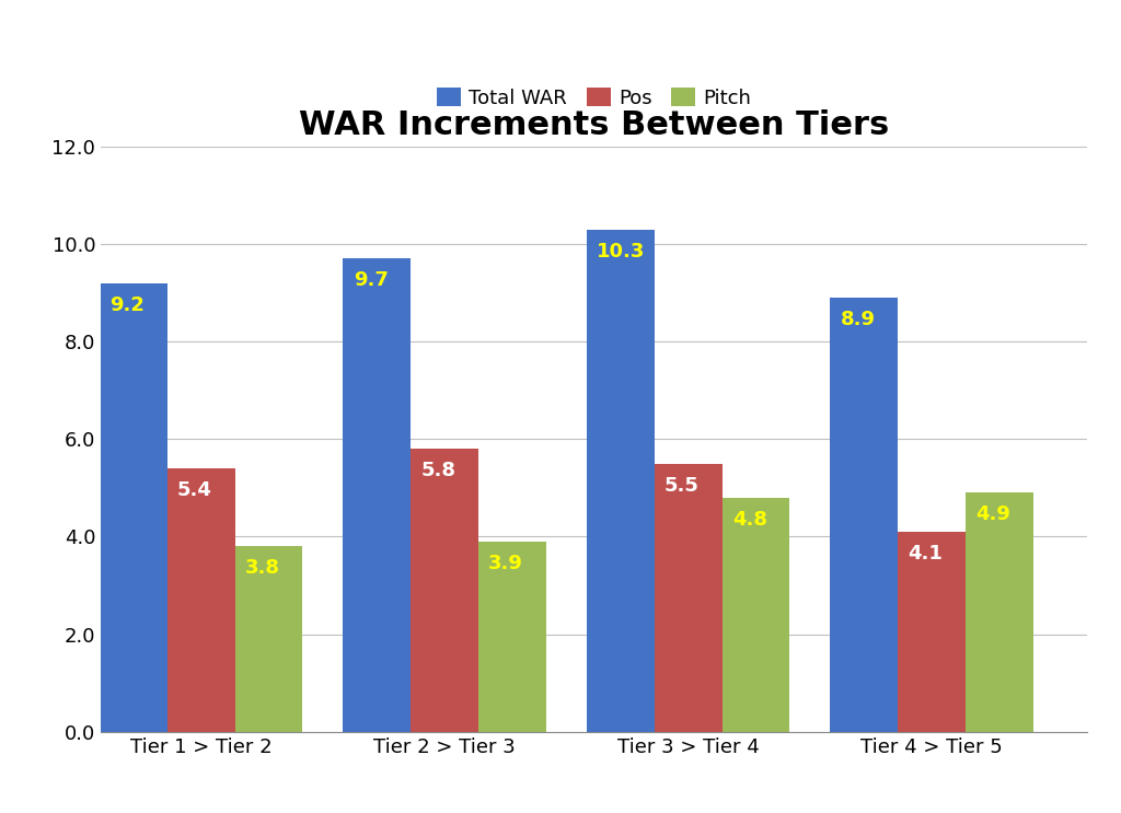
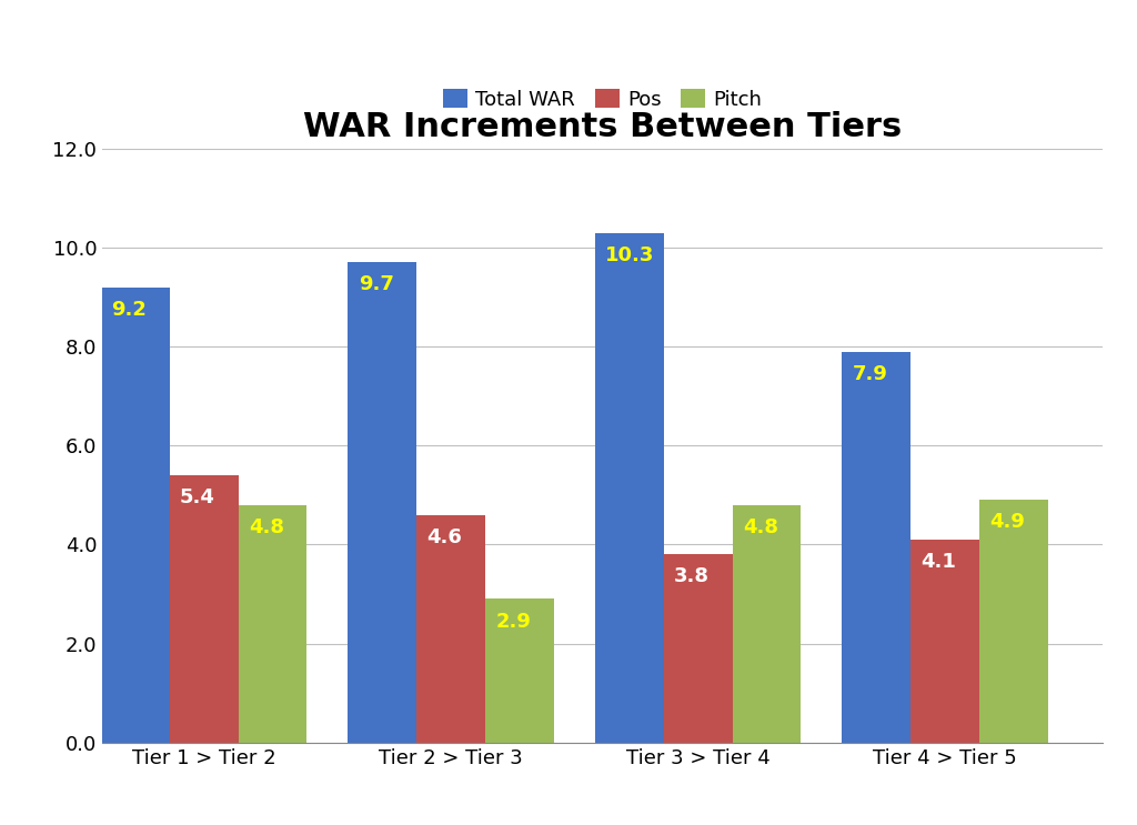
Pitch/Tier 1 > Tier 2: 3.8 -> 4.8
Pos/Tier 2 > Tier 3: 5.8 -> 4.6
Pitch/Tier 2 > Tier 3: 3.9 -> 2.9
Pos/Tier 3 > Tier 4: 5.5 -> 3.8
Total WAR/Tier 4 > Tier 5: 8.9 -> 7.9
